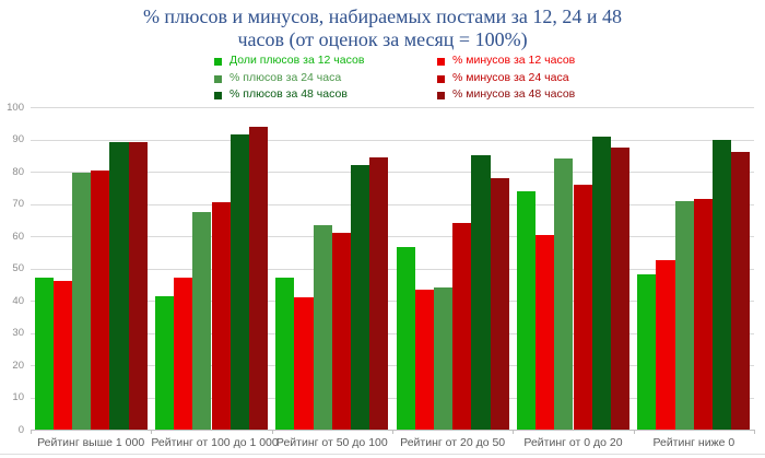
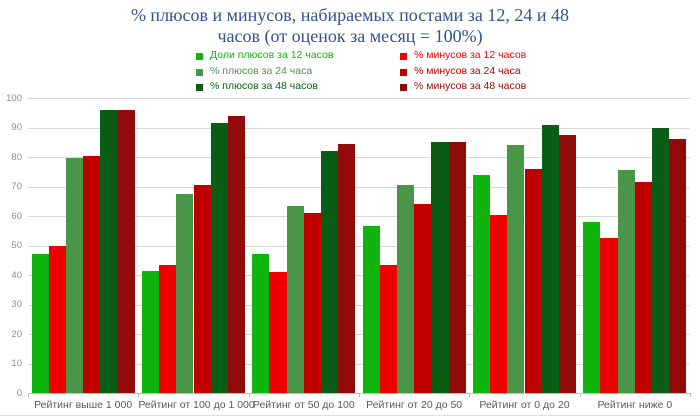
% минусов за 12 часов/Рейтинг выше 1 000: 46 -> 50
% плюсов за 48 часов/Рейтинг выше 1 000: 89 -> 96
% минусов за 48 часов/Рейтинг выше 1 000: 89 -> 96
% минусов за 12 часов/Рейтинг от 100 до 1 000: 47 -> 44
% плюсов за 24 часа/Рейтинг от 20 до 50: 44 -> 70
% минусов за 48 часов/Рейтинг от 20 до 50: 78 -> 85
Доли плюсов за 12 часов/Рейтинг ниже 0: 48 -> 58
% плюсов за 24 часа/Рейтинг ниже 0: 71 -> 76
